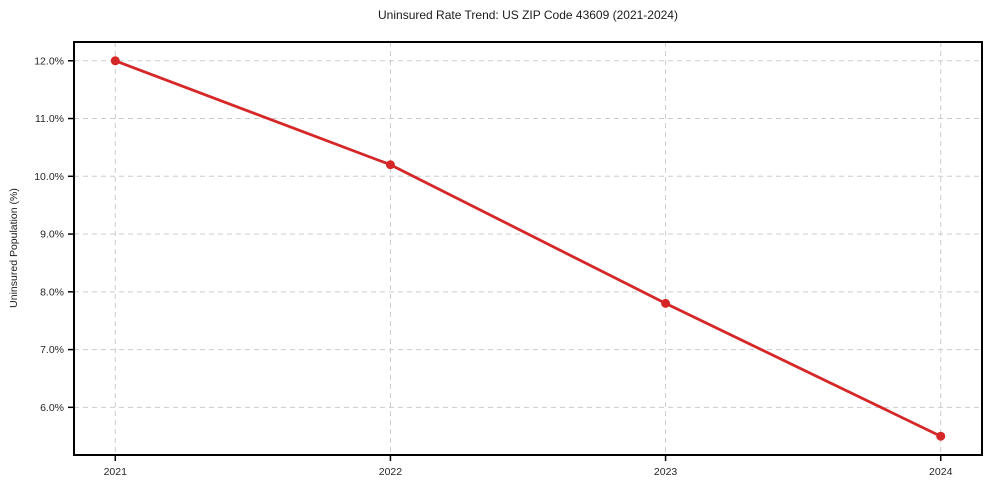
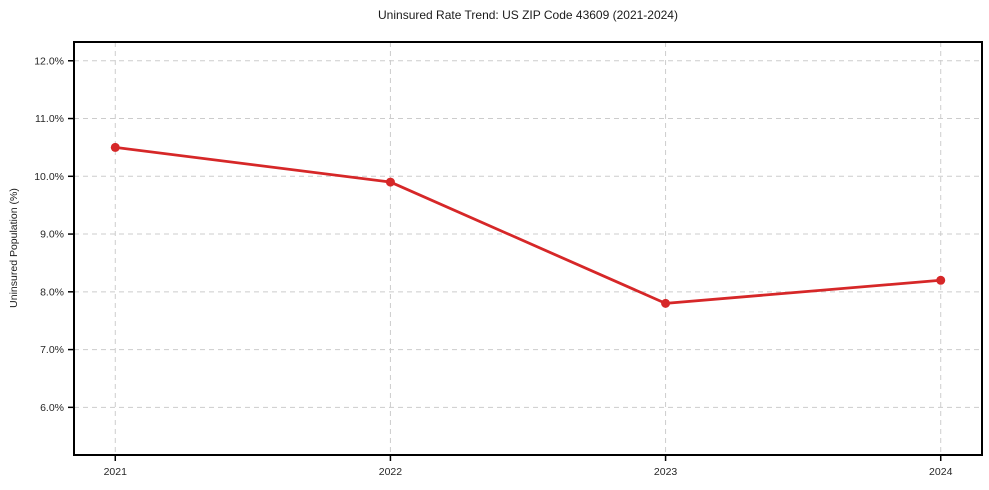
2021: 12.0% -> 10.5%
2022: 10.2% -> 9.9%
2024: 5.5% -> 8.2%
